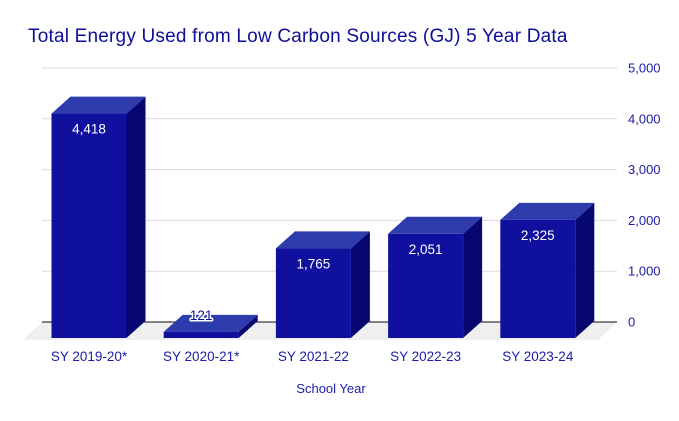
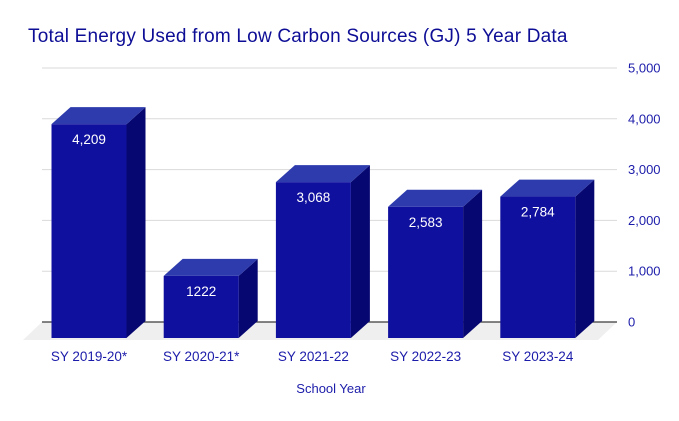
SY 2019-20*: 4,418 -> 4,209
SY 2020-21*: 121 -> 1222
SY 2021-22: 1,765 -> 3,068
SY 2022-23: 2,051 -> 2,583
SY 2023-24: 2,325 -> 2,784
